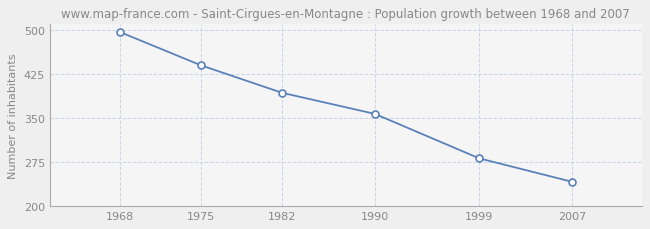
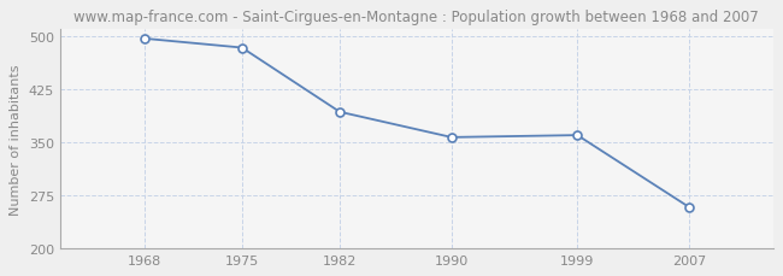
1975: 440 -> 484
1999: 281 -> 360
2007: 241 -> 258
